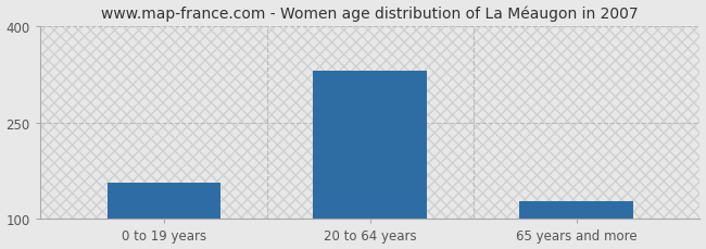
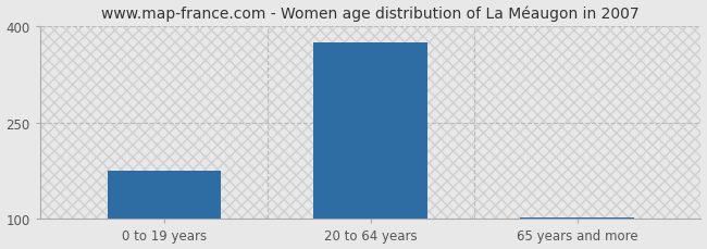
0 to 19 years: 156 -> 175
20 to 64 years: 332 -> 375
65 years and more: 128 -> 102
